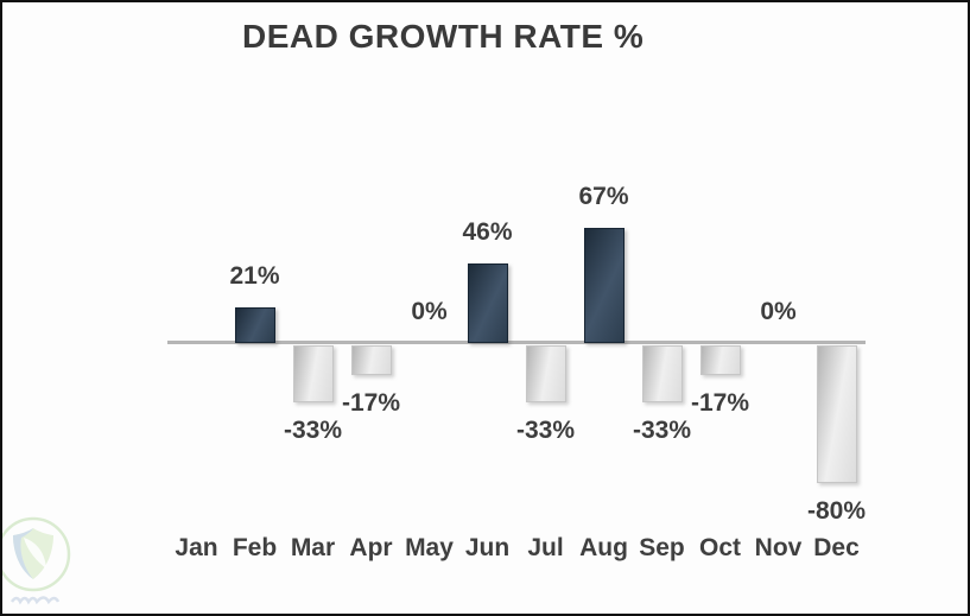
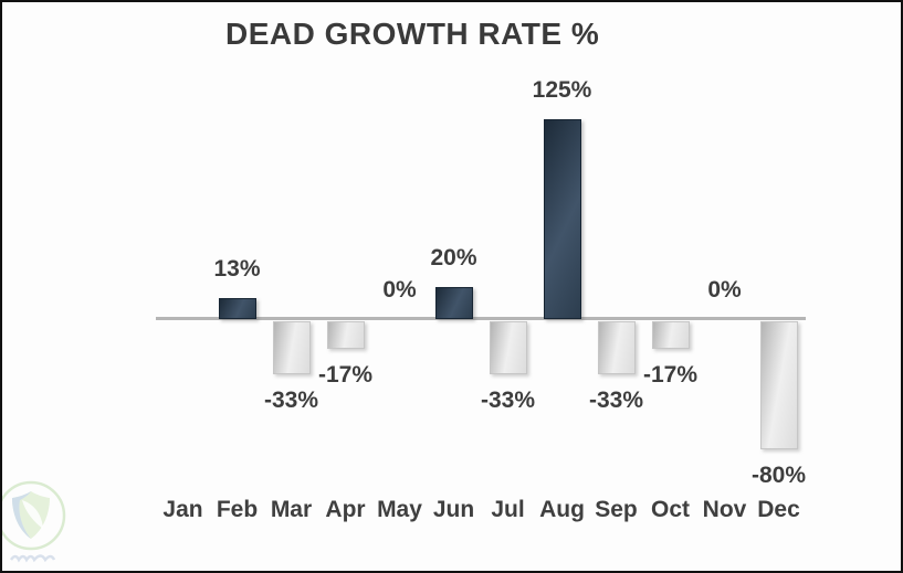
Feb: 21% -> 13%
Jun: 46% -> 20%
Aug: 67% -> 125%
